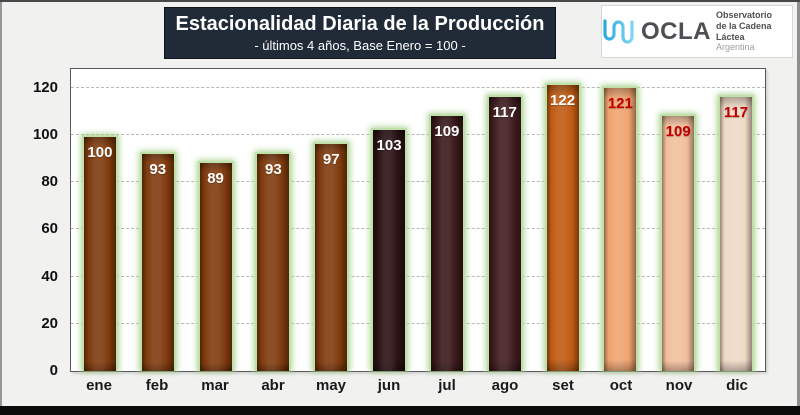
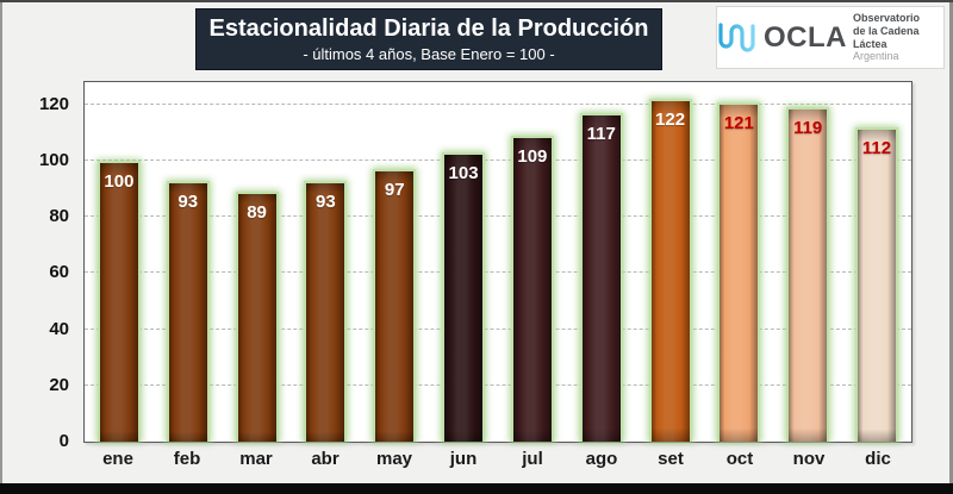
nov: 109 -> 119
dic: 117 -> 112
